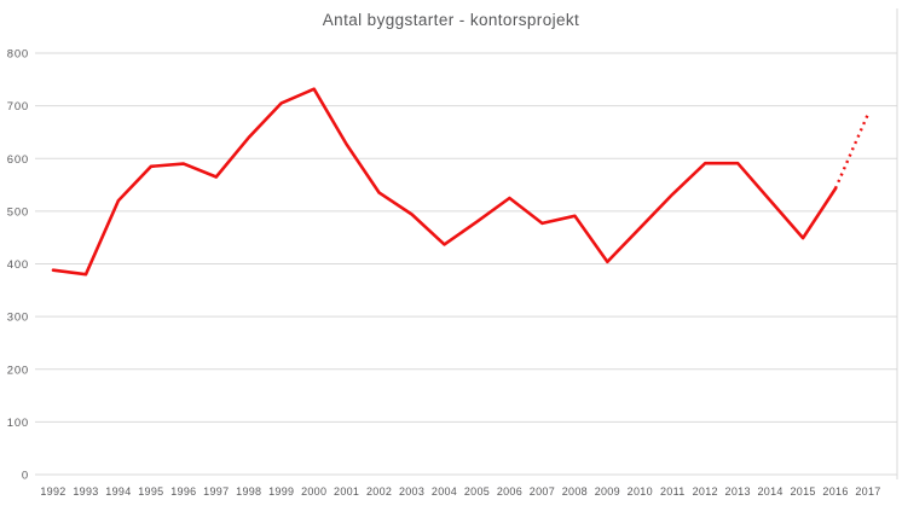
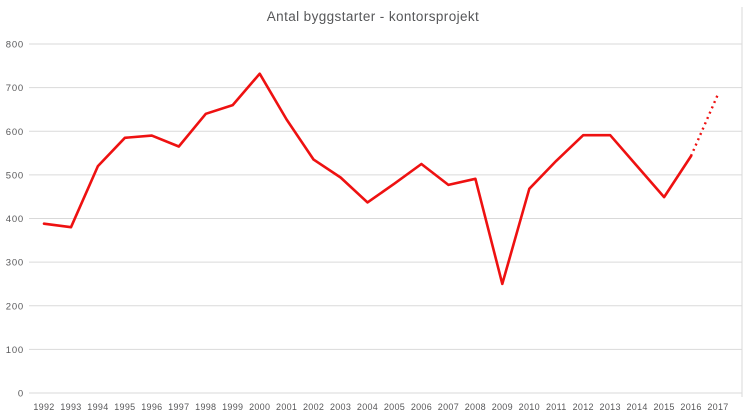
1999: 700 -> 660
2009: 400 -> 250
